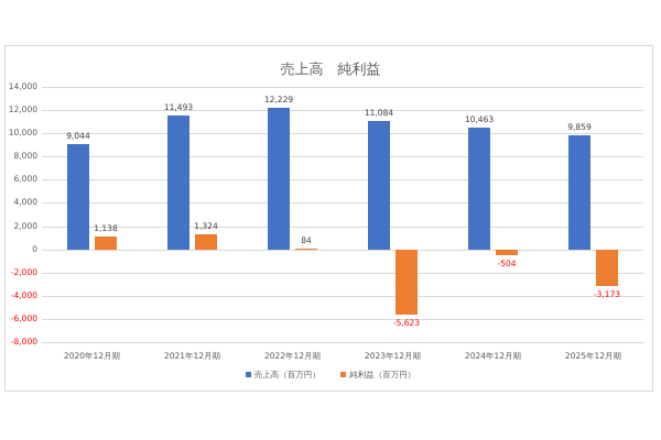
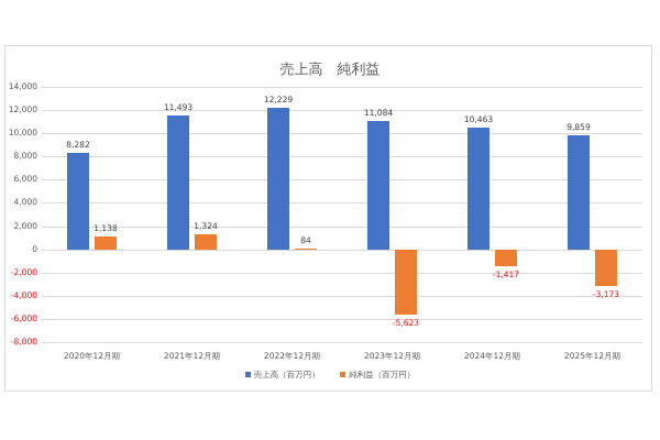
売上高（百万円）/2020年12月期: 9,044 -> 8,282
純利益（百万円）/2024年12月期: -504 -> -1,417
